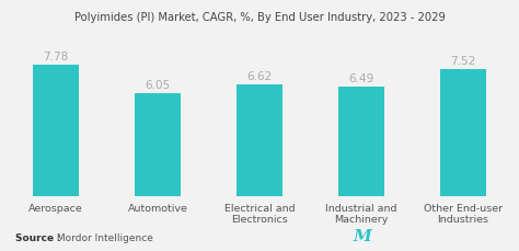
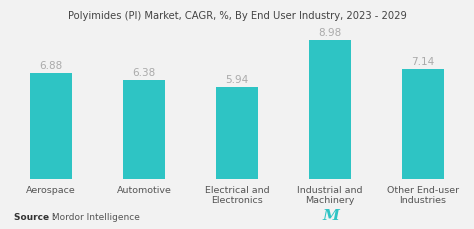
Aerospace: 7.78 -> 6.88
Automotive: 6.05 -> 6.38
Electrical and Electronics: 6.62 -> 5.94
Industrial and Machinery: 6.49 -> 8.98
Other End-user Industries: 7.52 -> 7.14
